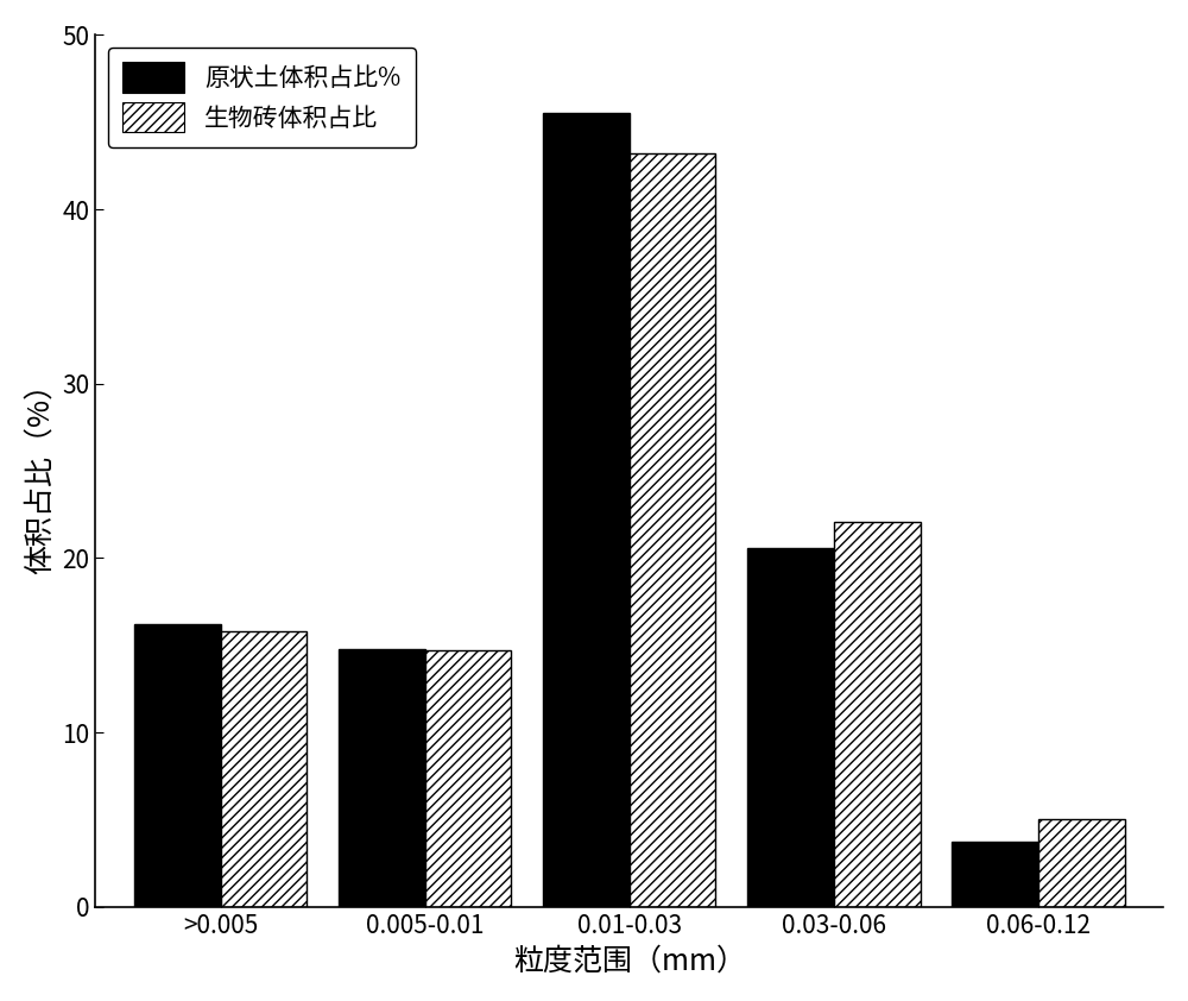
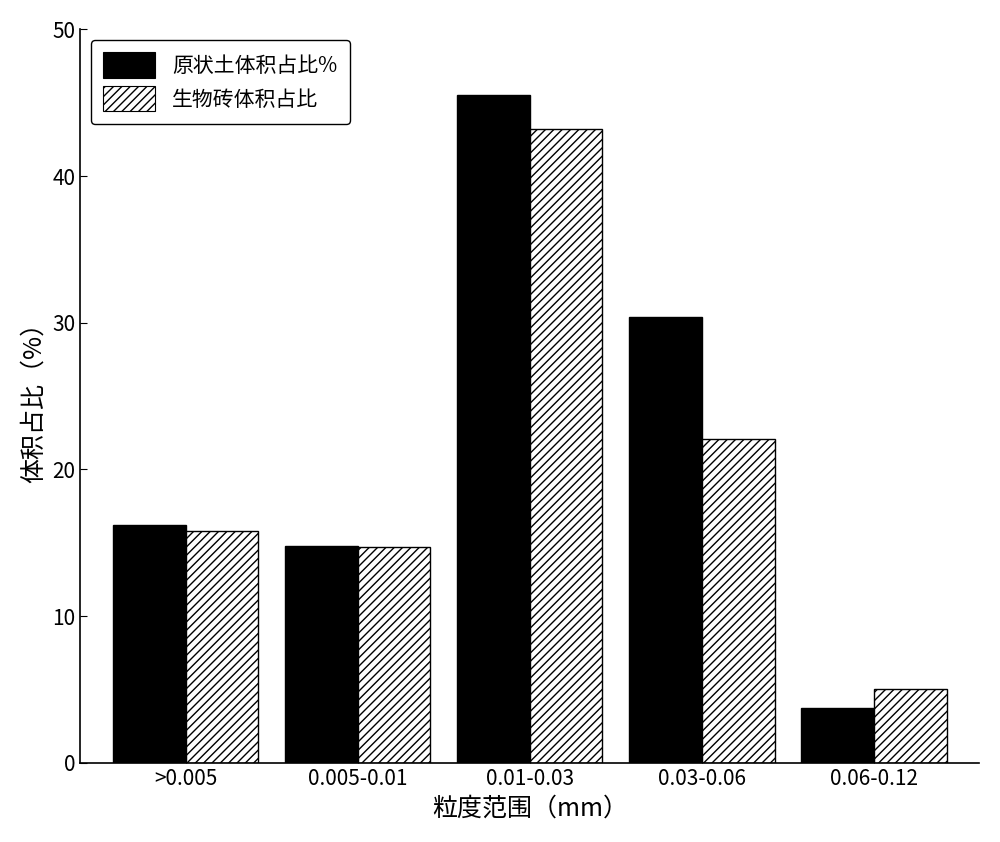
原状土体积占比%/0.03-0.06: 20.6 -> 30.4
